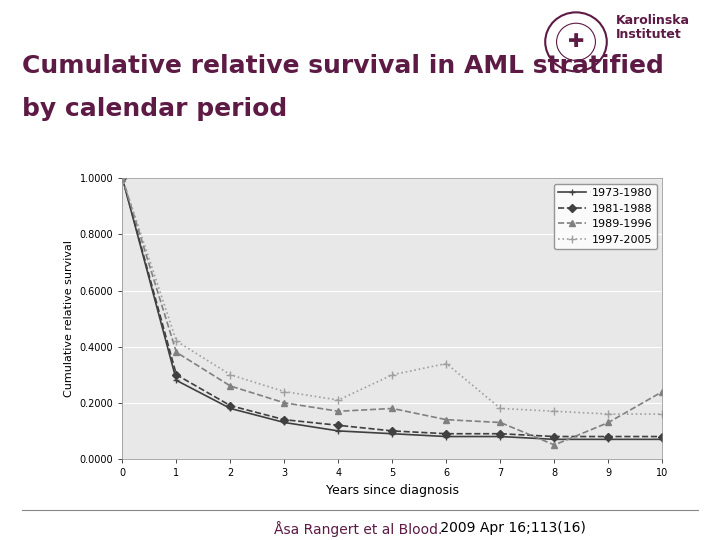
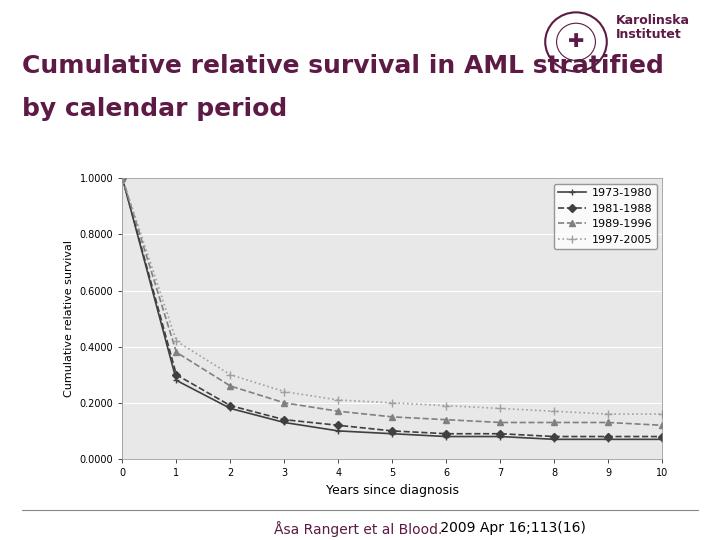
1989-1996/5: 0.18 -> 0.15
1997-2005/5: 0.30 -> 0.20
1997-2005/6: 0.34 -> 0.19
1989-1996/8: 0.05 -> 0.13
1989-1996/10: 0.24 -> 0.12
